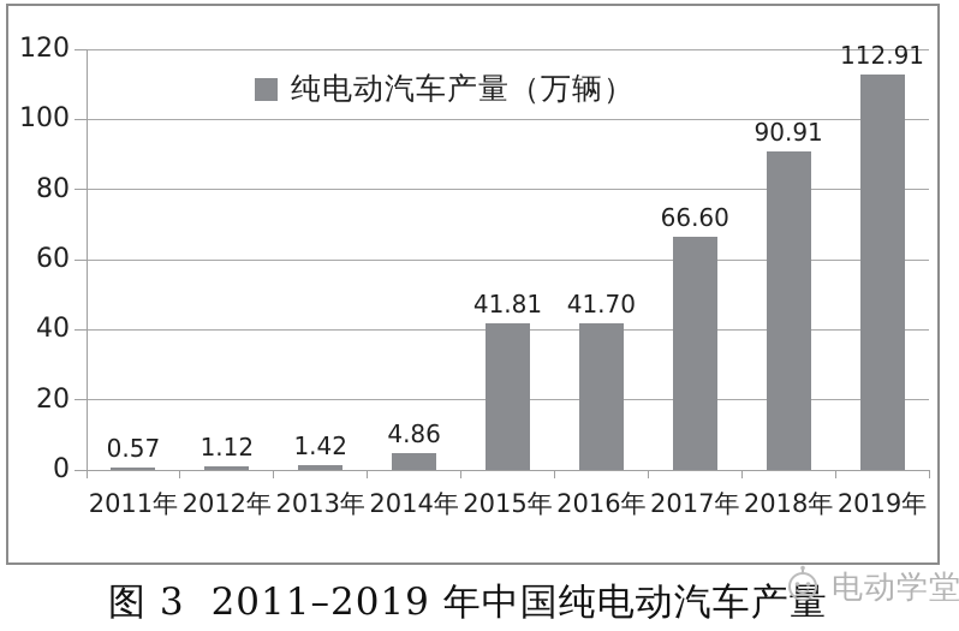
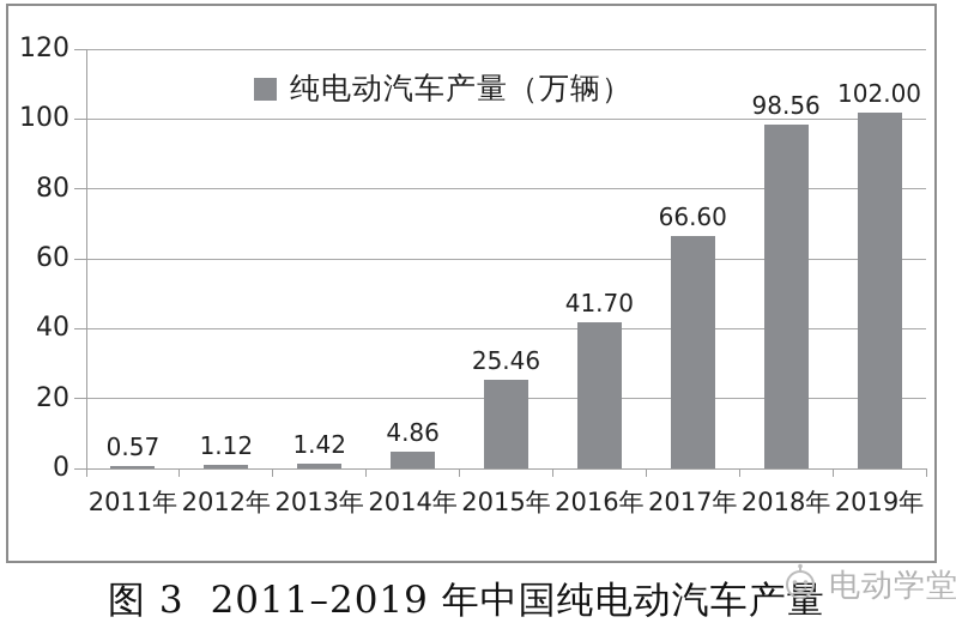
2015年: 41.81 -> 25.46
2018年: 90.91 -> 98.56
2019年: 112.91 -> 102.00
